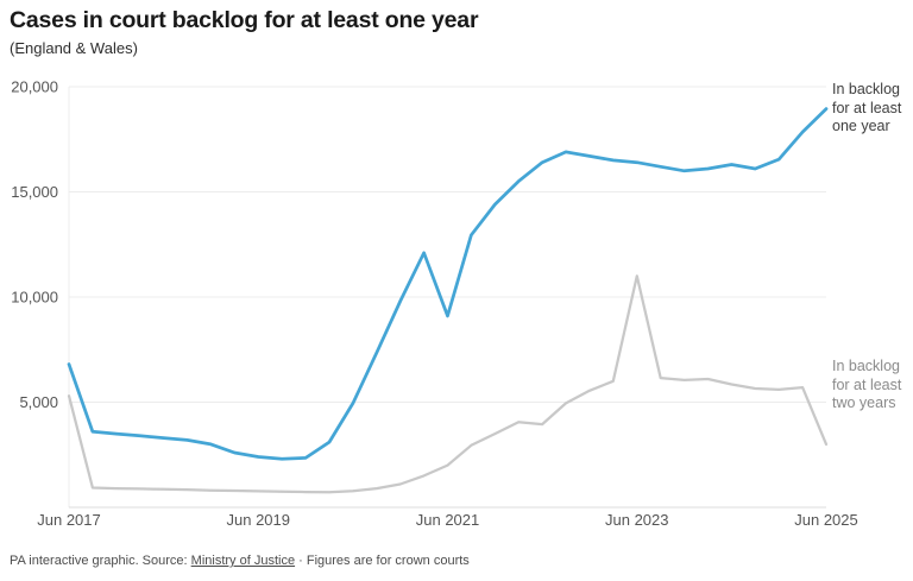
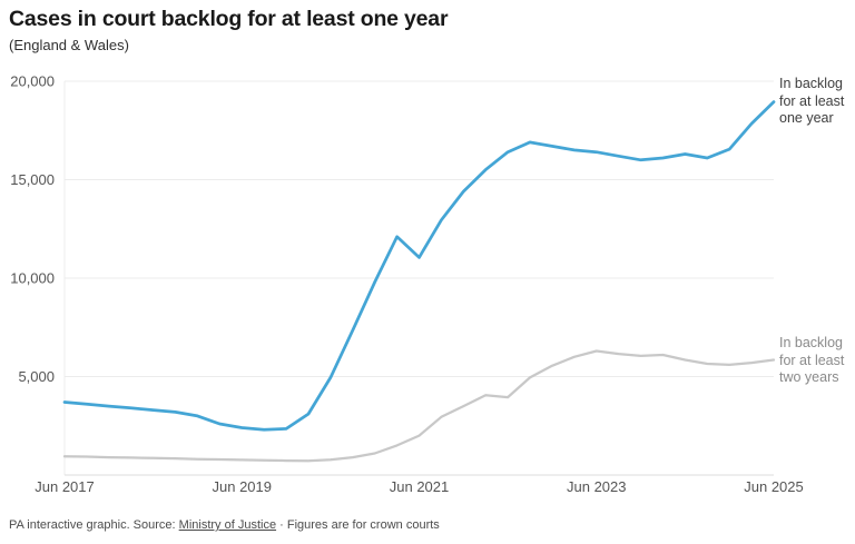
In backlog for at least one year/Jun 2017: 6800 -> 3700
In backlog for at least two years/Jun 2017: 5300 -> 1000
In backlog for at least one year/Jun 2021: 9100 -> 11000
In backlog for at least two years/Jun 2023: 11000 -> 6300
In backlog for at least two years/Jun 2025: 3000 -> 5800
